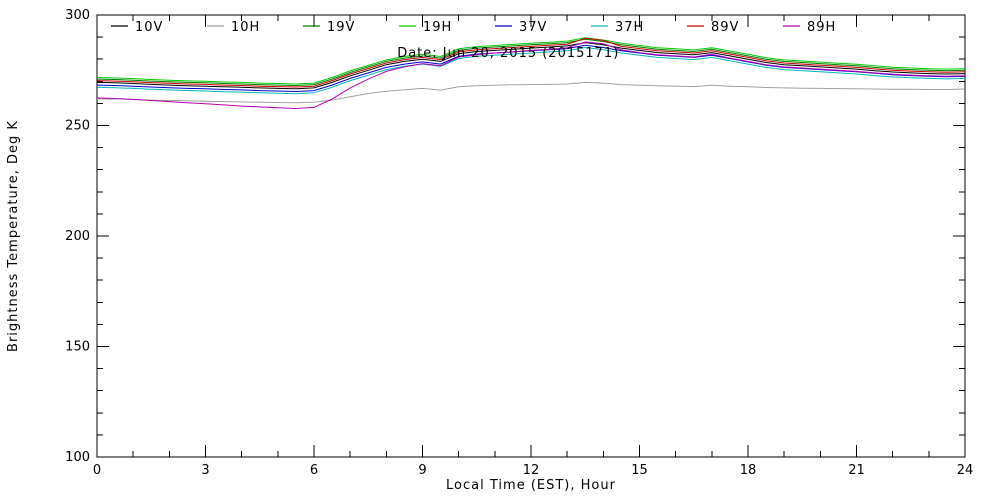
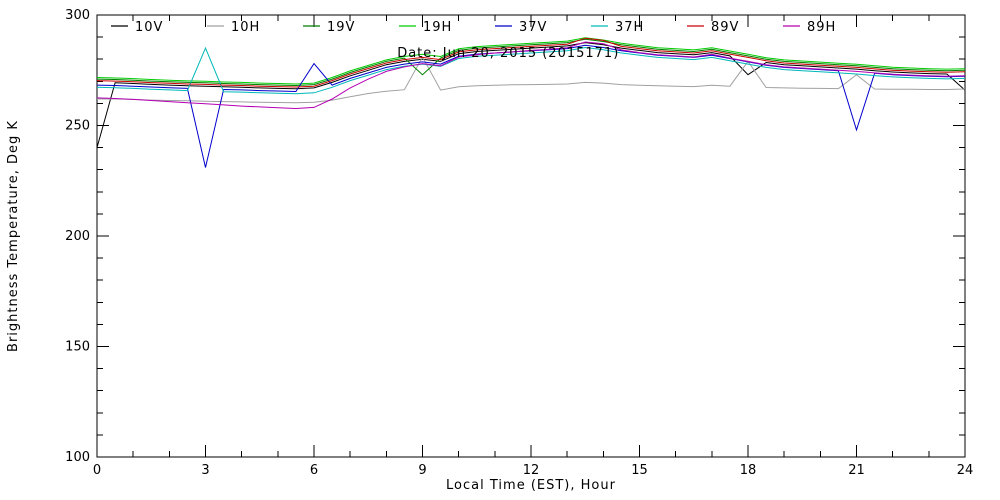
10V/0: 270 -> 240
37V/3: 267 -> 231
37H/3: 266 -> 285
37V/6: 266 -> 278
10H/9: 267 -> 281
19V/9: 282 -> 273
10V/18: 280 -> 273
10H/18: 268 -> 279
10H/21: 267 -> 273
37V/21: 274 -> 248
10V/24: 274 -> 266
